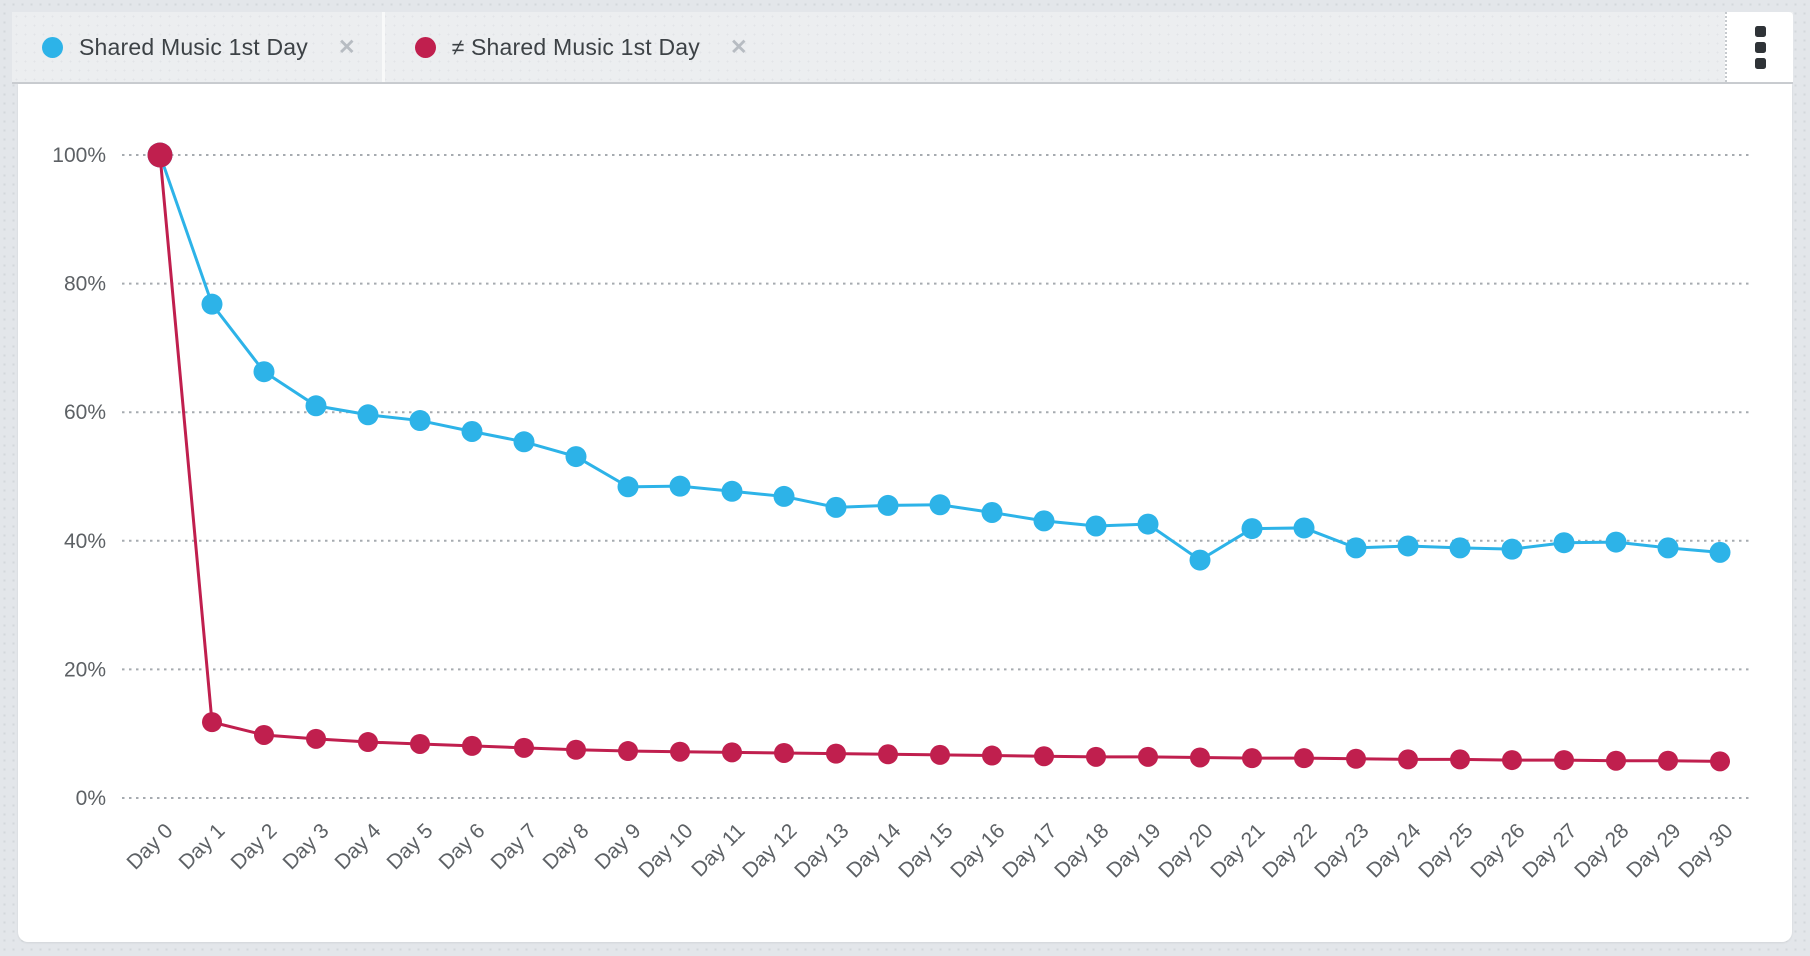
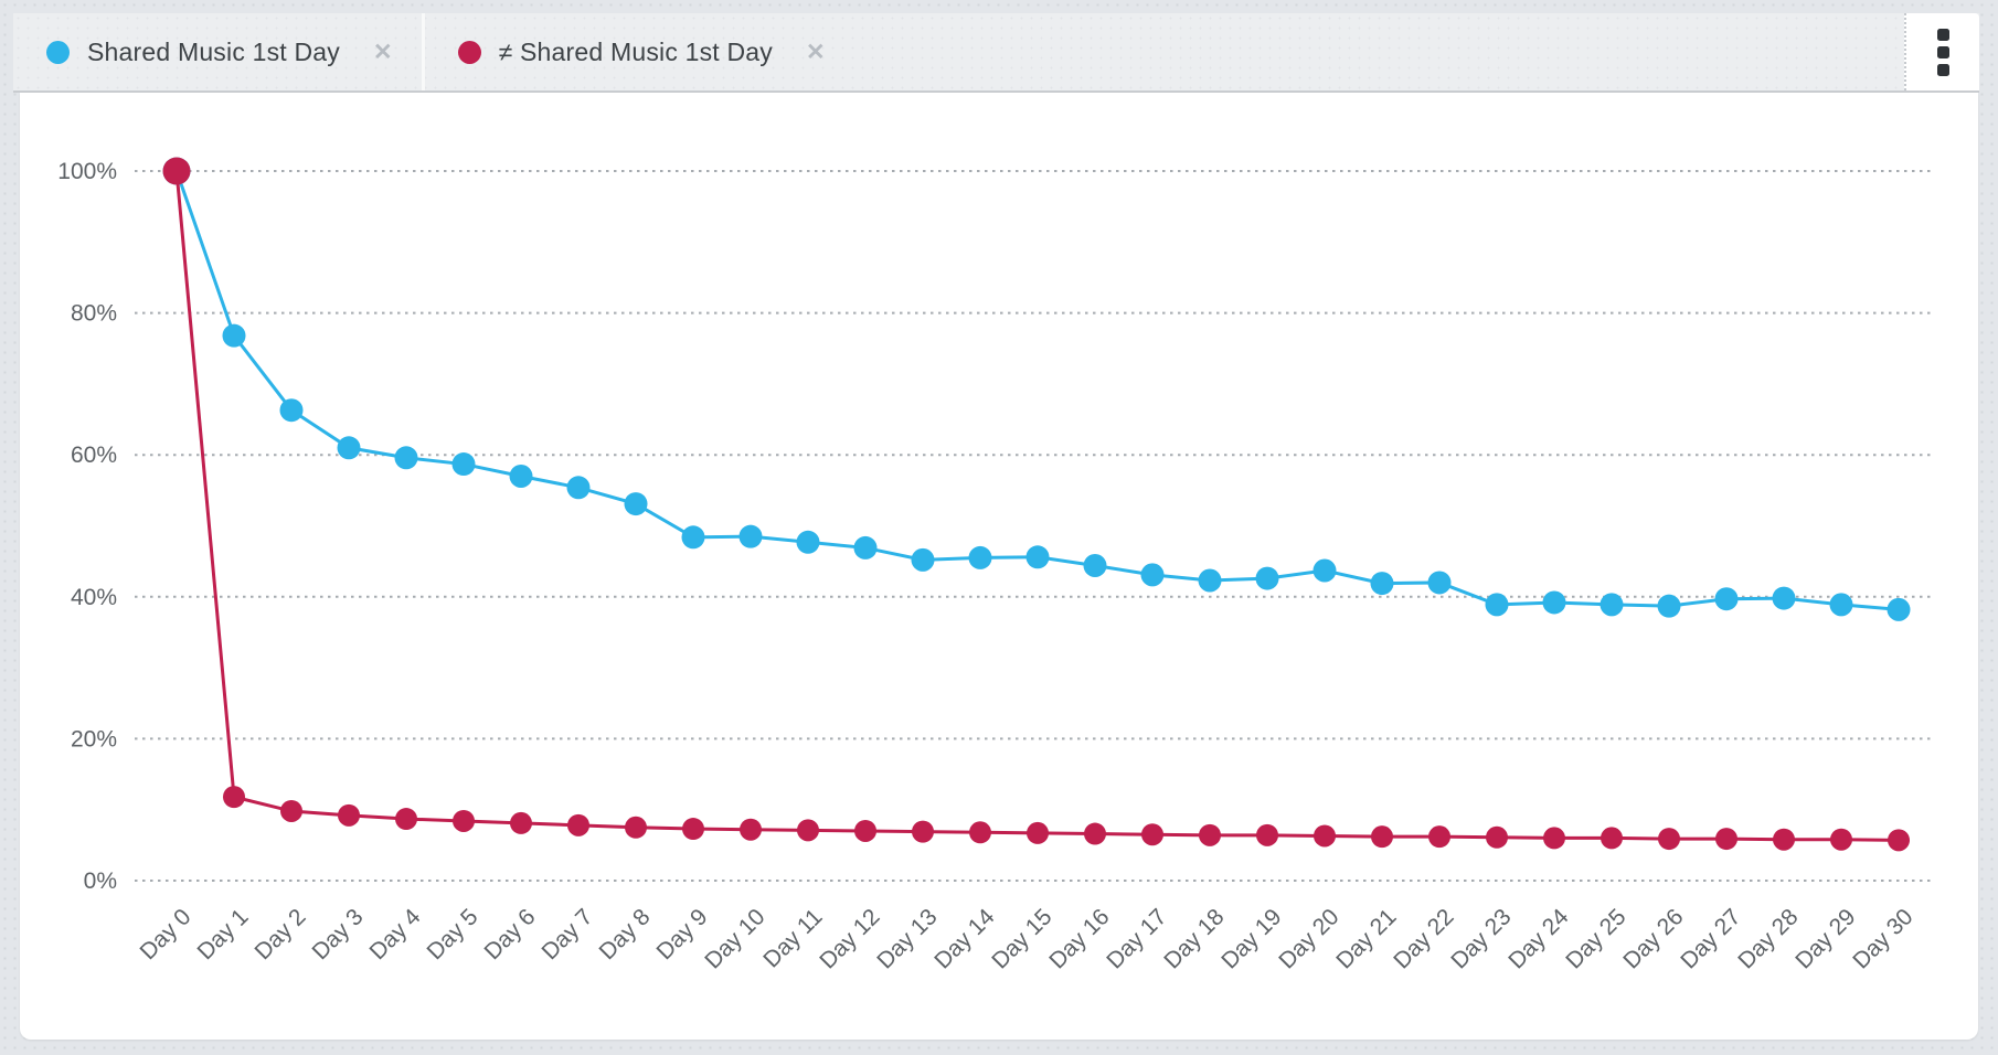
Shared Music 1st Day/Day 20: 37% -> 44%
